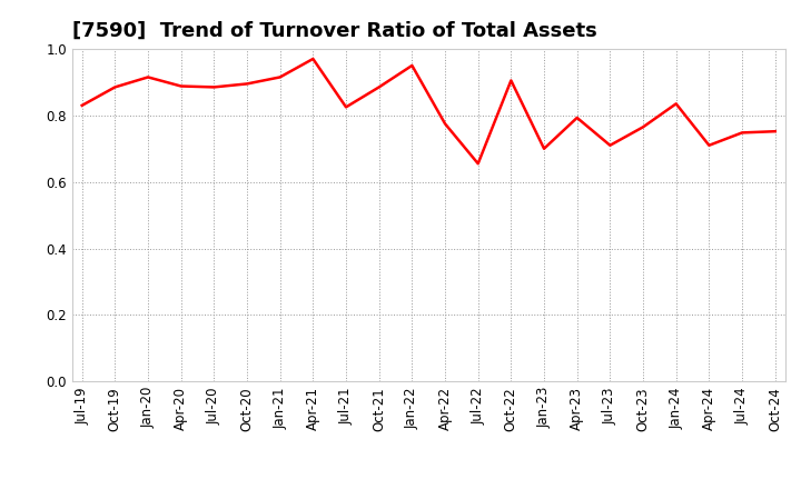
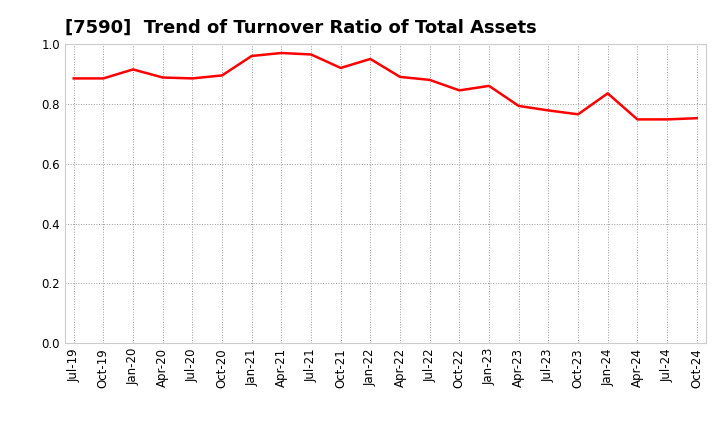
Jul-19: 0.830 -> 0.885
Jan-21: 0.915 -> 0.960
Jul-21: 0.825 -> 0.965
Oct-21: 0.885 -> 0.920
Apr-22: 0.775 -> 0.890
Jul-22: 0.655 -> 0.880
Oct-22: 0.905 -> 0.845
Jan-23: 0.700 -> 0.860
Jul-23: 0.710 -> 0.778
Apr-24: 0.710 -> 0.748
